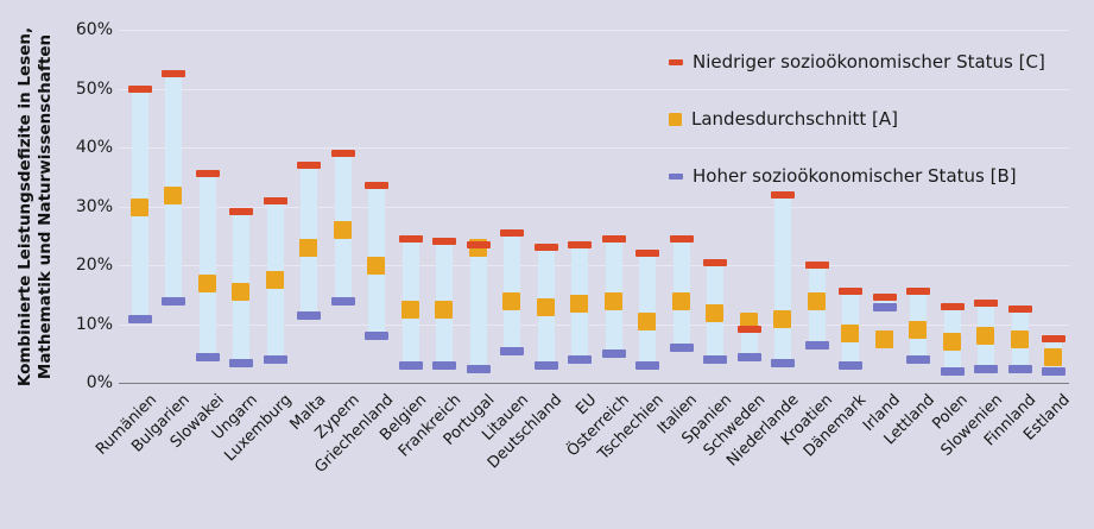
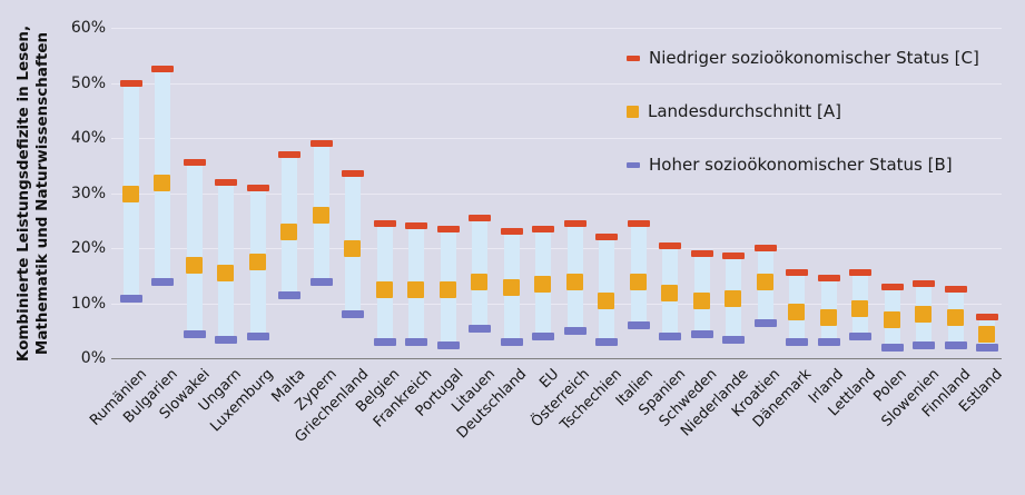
Niedriger sozioökonomischer Status [C]/Ungarn: 29% -> 32%
Landesdurchschnitt [A]/Portugal: 23% -> 12%
Niedriger sozioökonomischer Status [C]/Schweden: 9% -> 19%
Niedriger sozioökonomischer Status [C]/Niederlande: 32% -> 18%
Hoher sozioökonomischer Status [B]/Irland: 13% -> 3%
